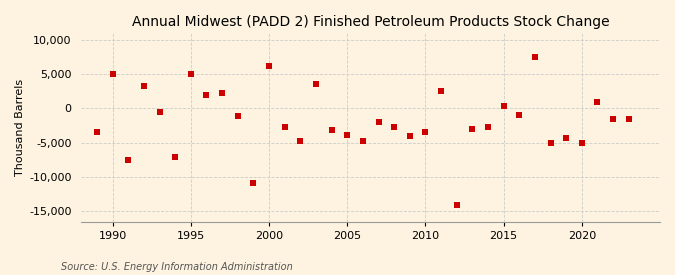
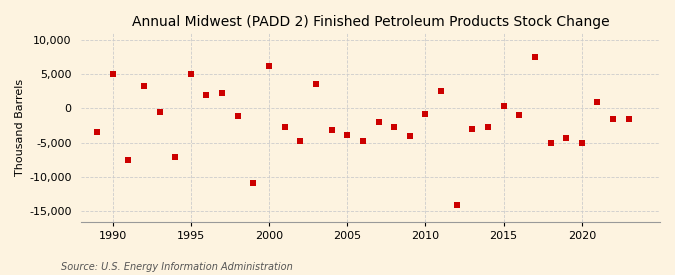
2010: -3,500 -> -800
